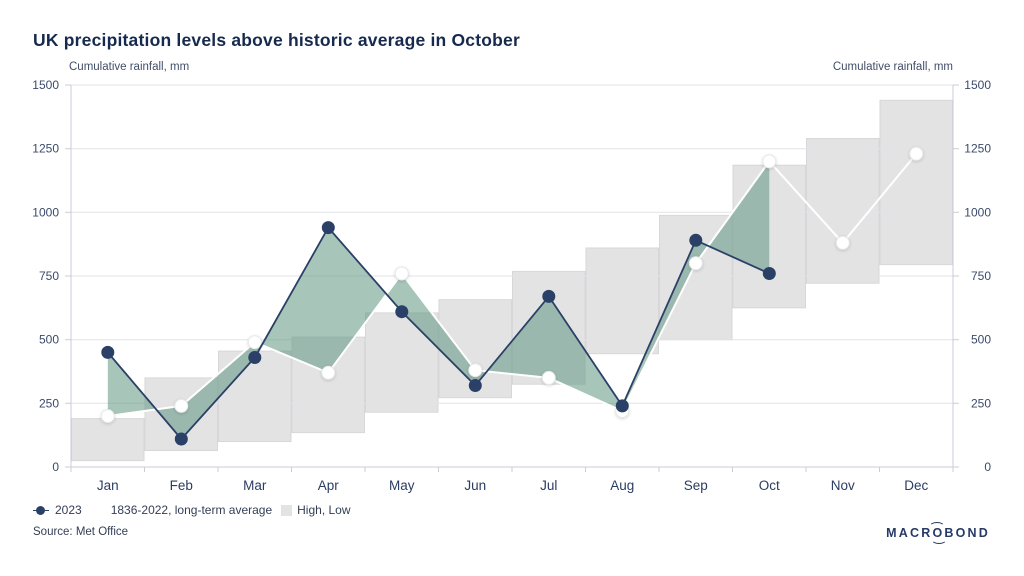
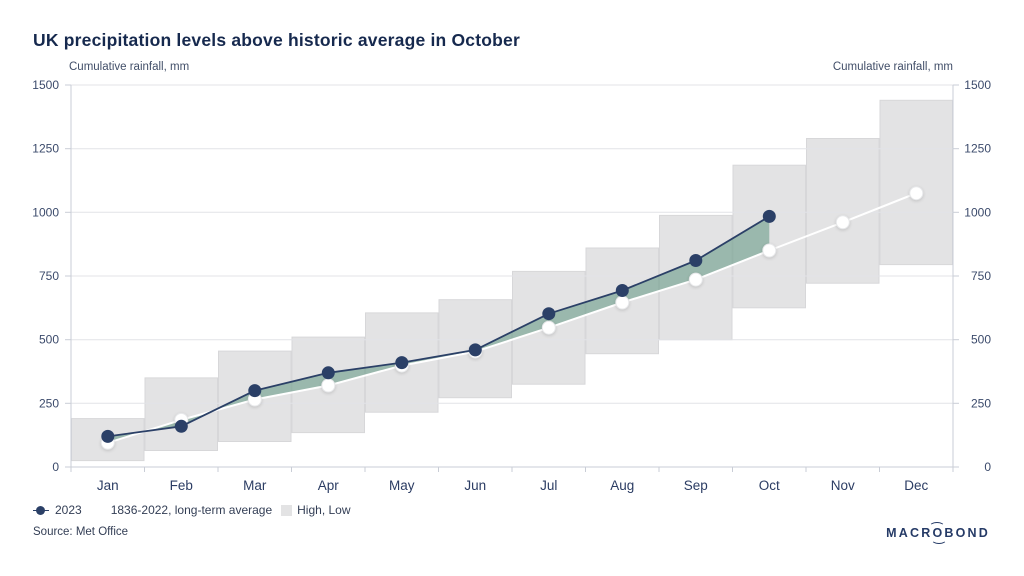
2023/Jan: 450 -> 120
1836-2022, long-term average/Jan: 200 -> 100
2023/Feb: 110 -> 160
1836-2022, long-term average/Feb: 240 -> 180
2023/Mar: 430 -> 300
1836-2022, long-term average/Mar: 490 -> 260
2023/Apr: 940 -> 370
1836-2022, long-term average/Apr: 370 -> 320
2023/May: 610 -> 410
1836-2022, long-term average/May: 760 -> 400
2023/Jun: 320 -> 460
1836-2022, long-term average/Jun: 380 -> 450
2023/Jul: 670 -> 600
1836-2022, long-term average/Jul: 350 -> 550
2023/Aug: 240 -> 690
1836-2022, long-term average/Aug: 220 -> 650
2023/Sep: 890 -> 810
1836-2022, long-term average/Sep: 800 -> 740
2023/Oct: 760 -> 980
1836-2022, long-term average/Oct: 1200 -> 850
1836-2022, long-term average/Nov: 880 -> 960
1836-2022, long-term average/Dec: 1230 -> 1080
